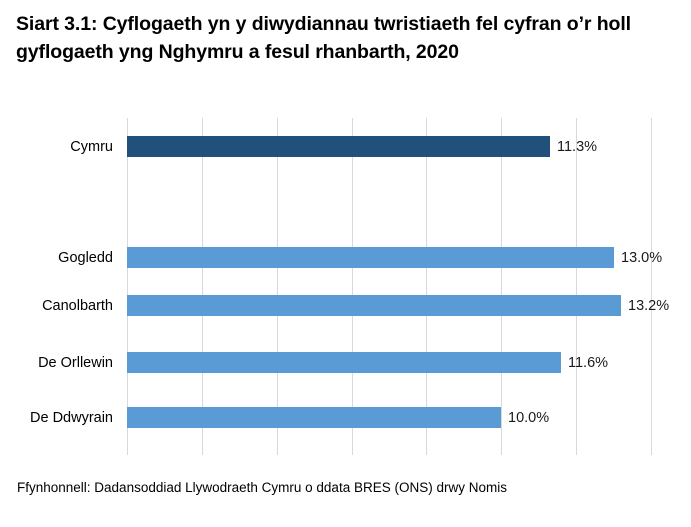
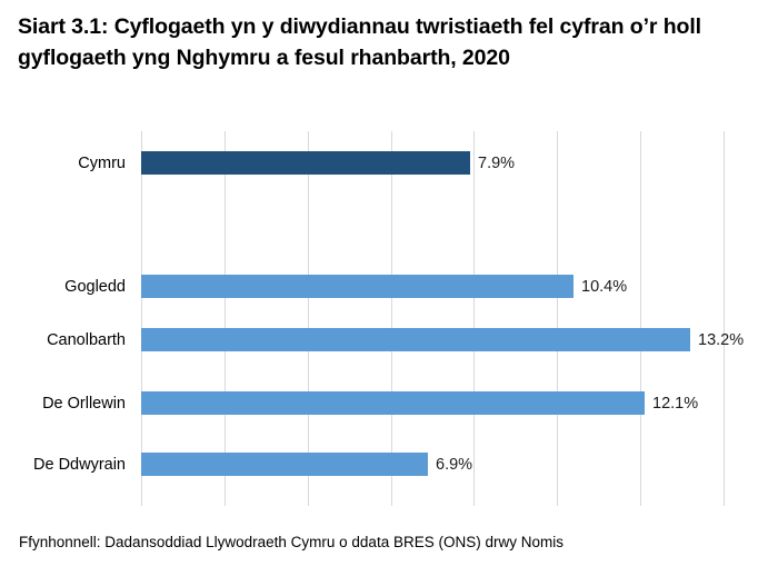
Cymru: 11.3% -> 7.9%
Gogledd: 13.0% -> 10.4%
De Orllewin: 11.6% -> 12.1%
De Ddwyrain: 10.0% -> 6.9%
